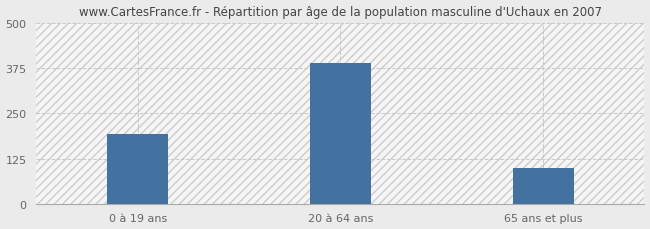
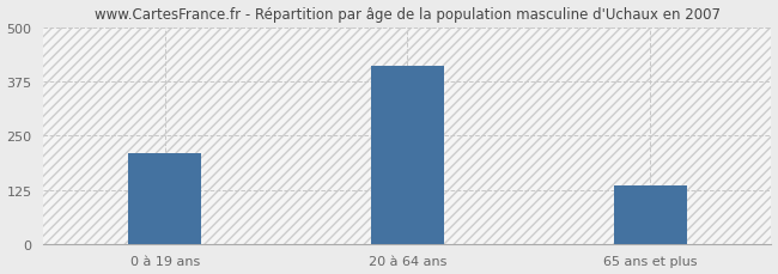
0 à 19 ans: 193 -> 210
20 à 64 ans: 390 -> 410
65 ans et plus: 100 -> 135
